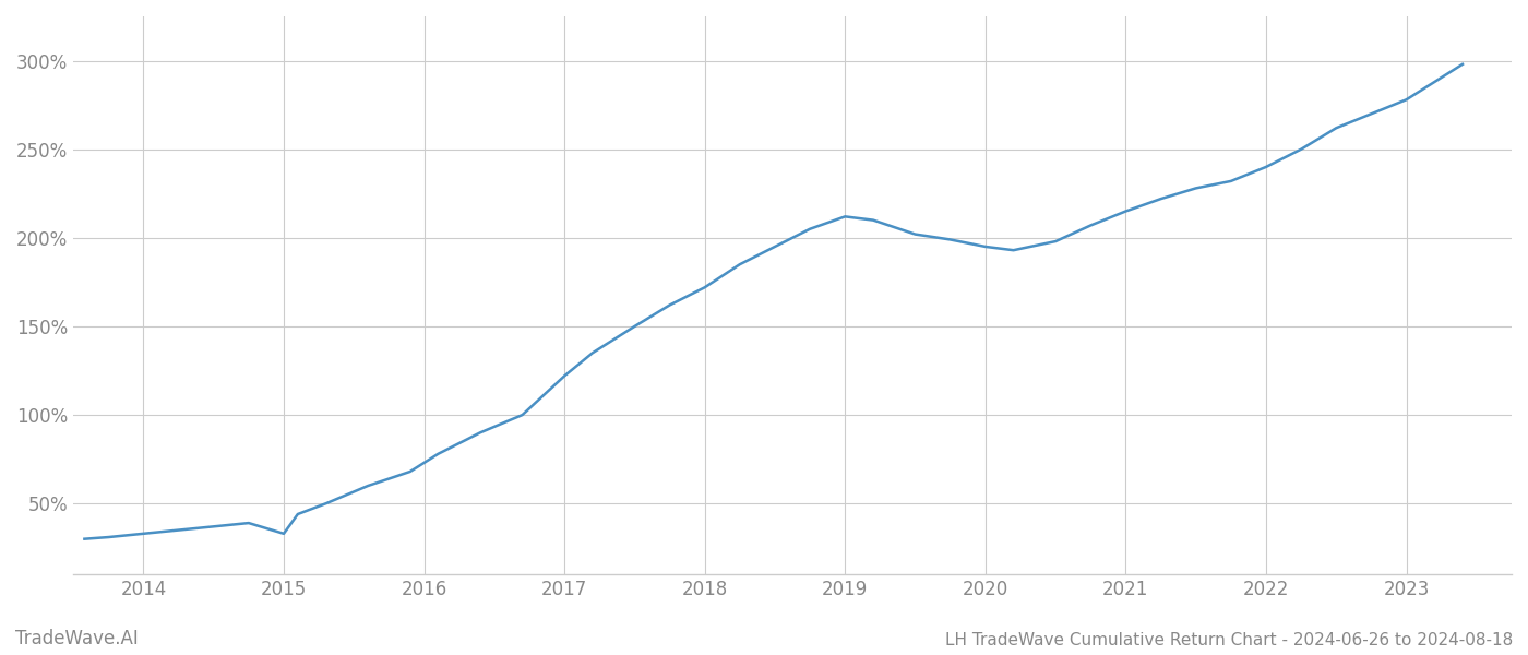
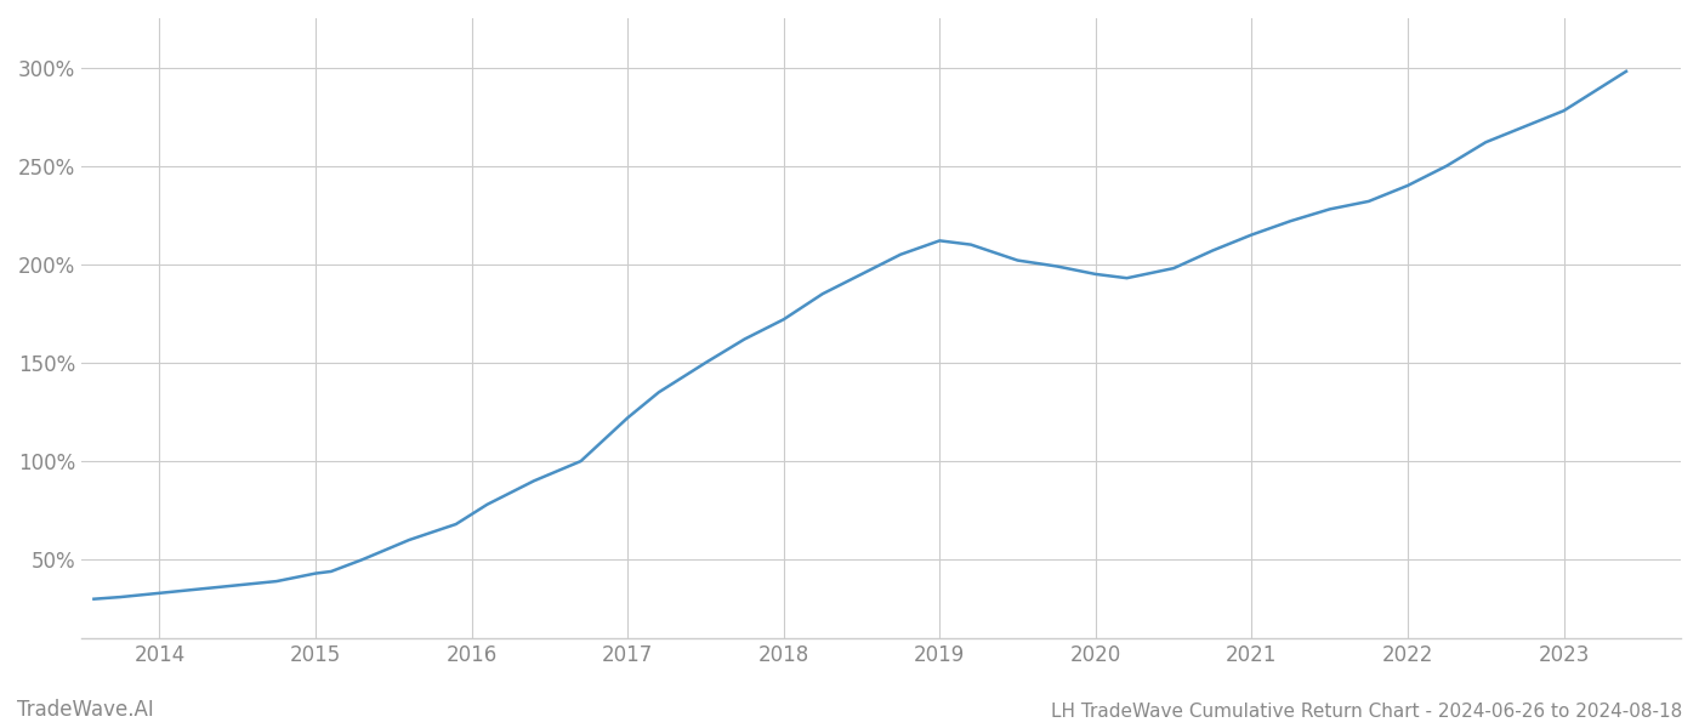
2015: 33% -> 43%
